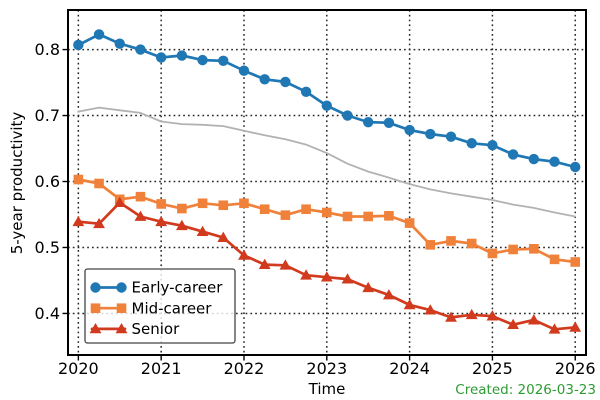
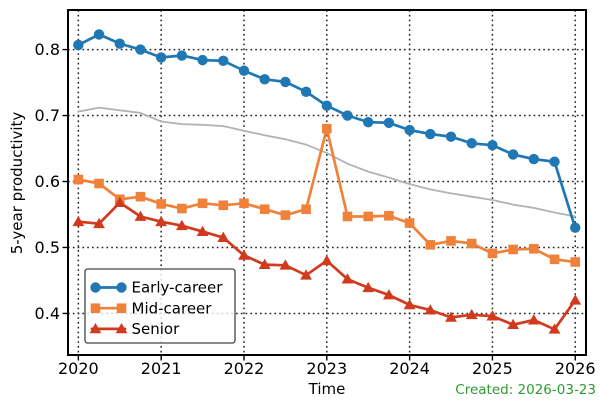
Mid-career/2023: 0.55 -> 0.68
Senior/2023: 0.46 -> 0.48
Early-career/2026: 0.62 -> 0.53
Senior/2026: 0.38 -> 0.42
